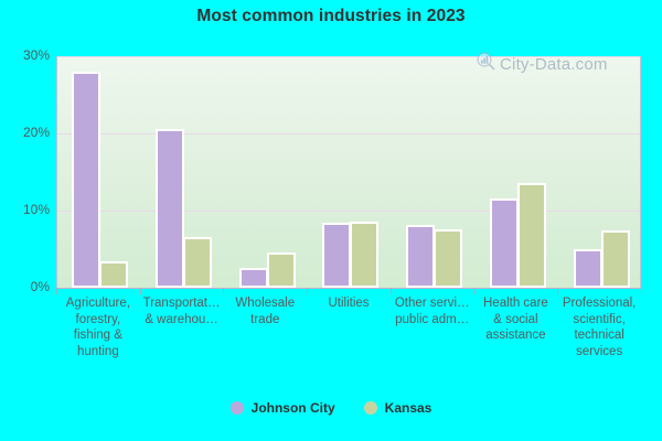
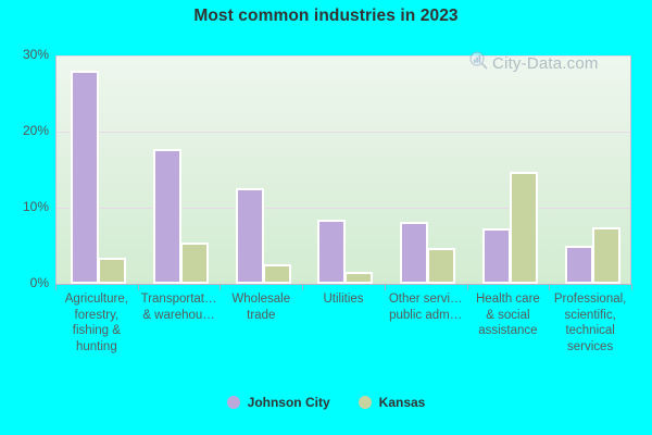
Johnson City/Transportat… & warehou…: 20% -> 17%
Kansas/Transportat… & warehou…: 6% -> 5%
Johnson City/Wholesale trade: 2% -> 12%
Kansas/Wholesale trade: 4% -> 2%
Kansas/Utilities: 8% -> 1%
Kansas/Other servi… public adm…: 7% -> 4%
Johnson City/Health care & social assistance: 11% -> 7%
Kansas/Health care & social assistance: 13% -> 14%
